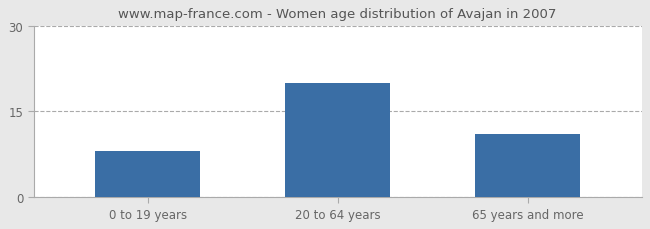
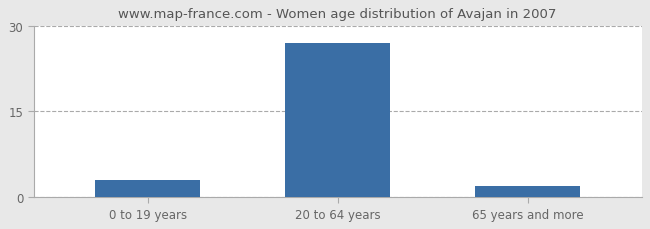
0 to 19 years: 8 -> 3
20 to 64 years: 20 -> 27
65 years and more: 11 -> 2
